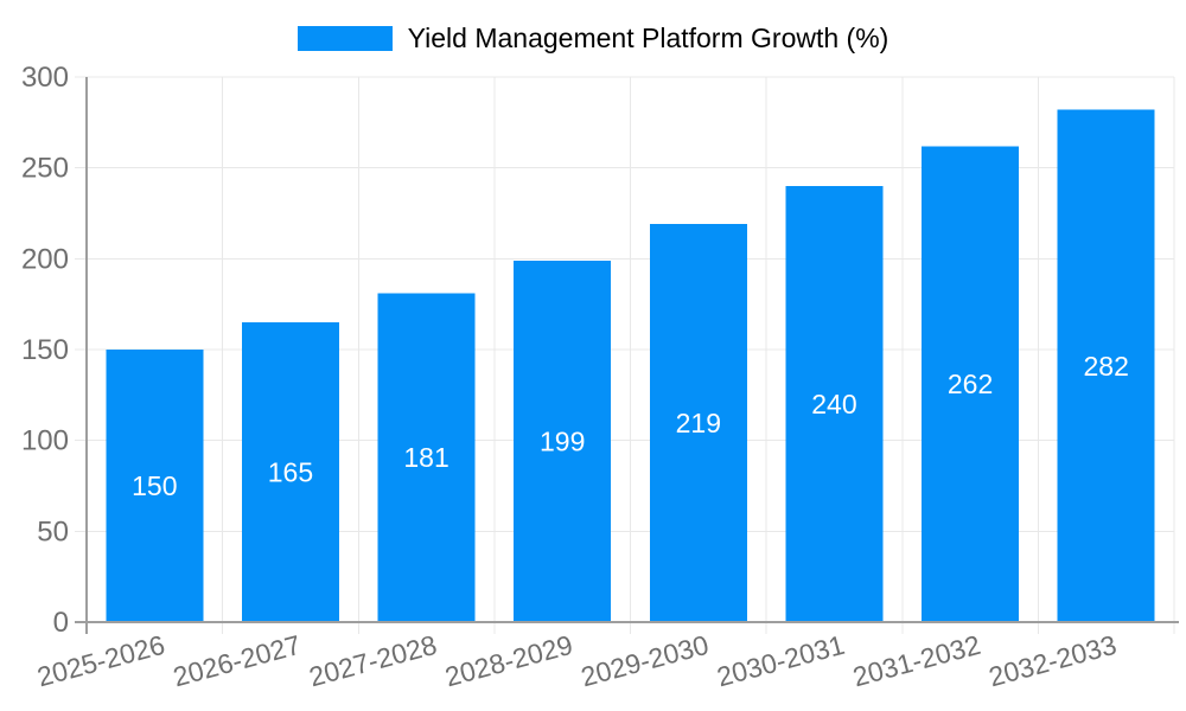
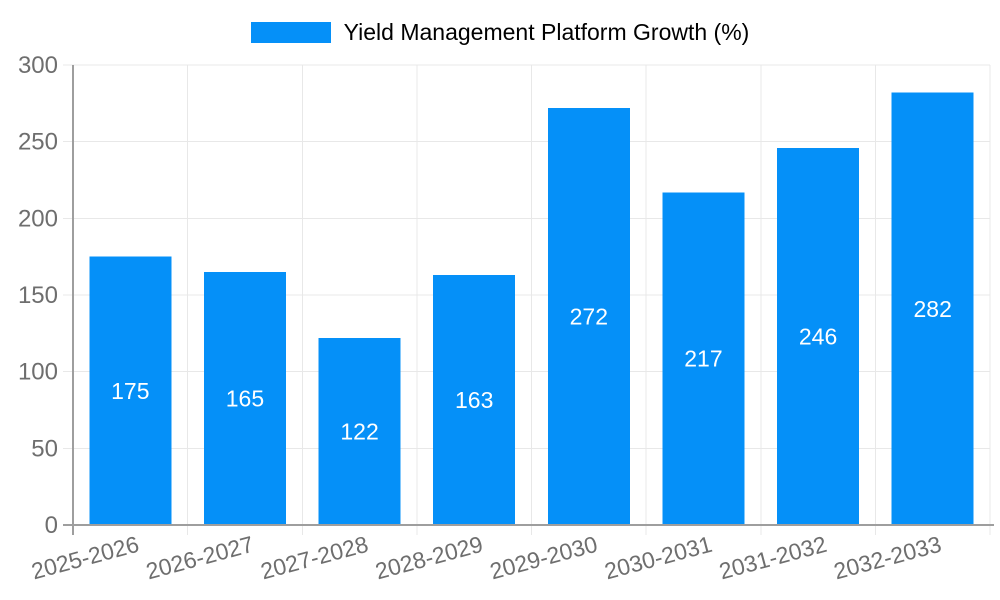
2025-2026: 150 -> 175
2027-2028: 181 -> 122
2028-2029: 199 -> 163
2029-2030: 219 -> 272
2030-2031: 240 -> 217
2031-2032: 262 -> 246
